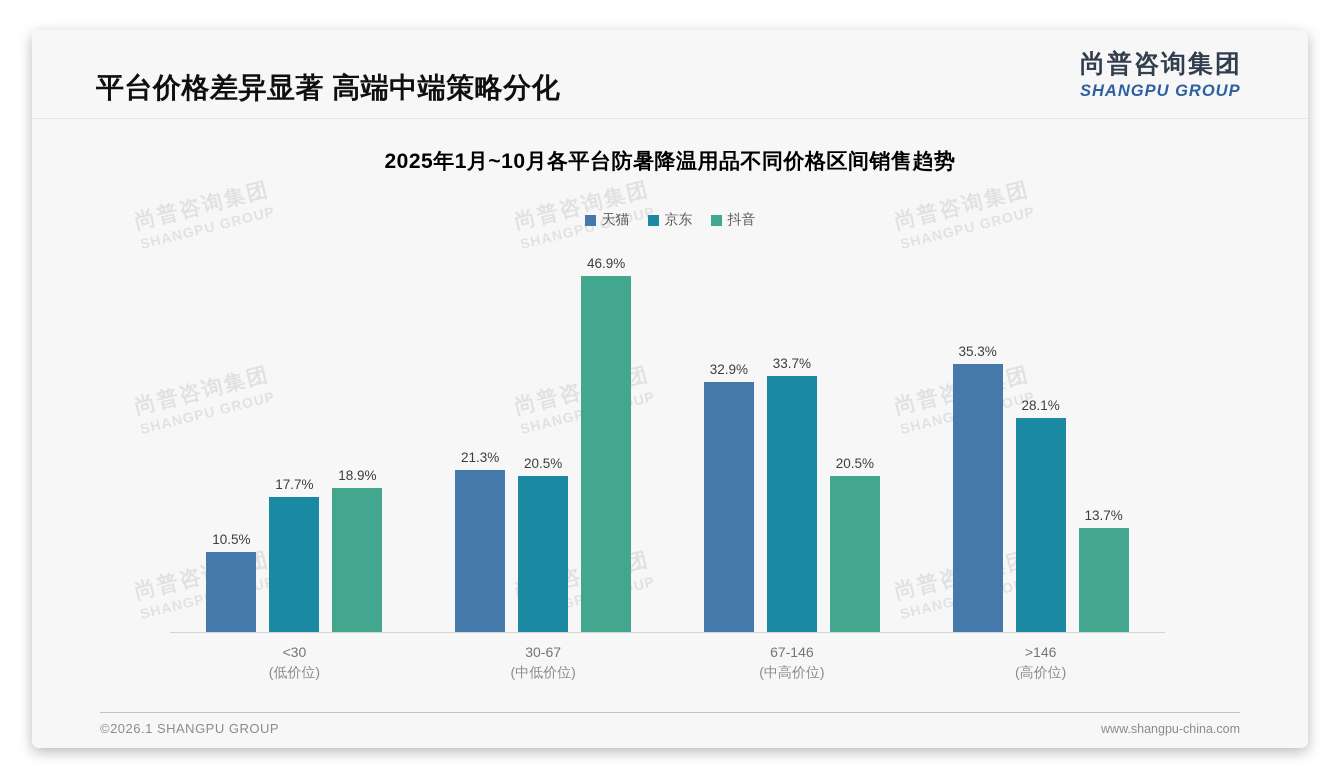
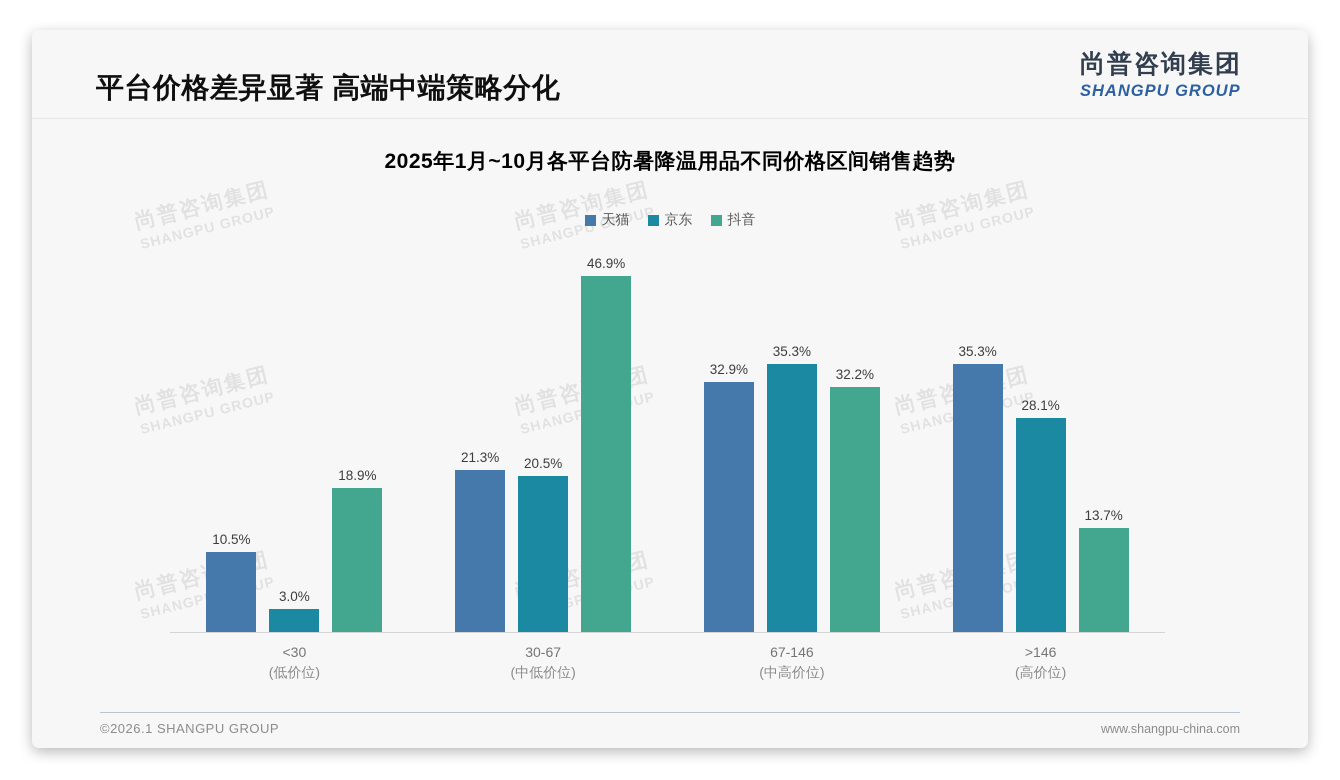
京东/<30: 17.7% -> 3.0%
京东/67-146: 33.7% -> 35.3%
抖音/67-146: 20.5% -> 32.2%
